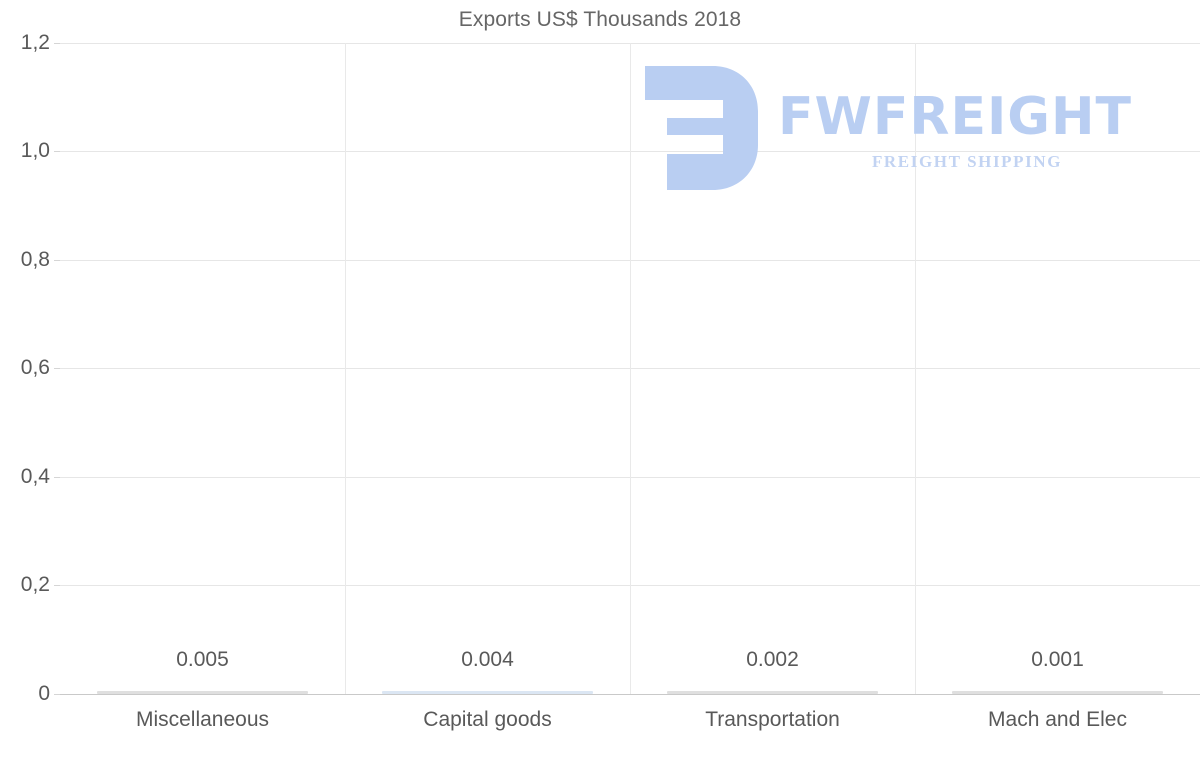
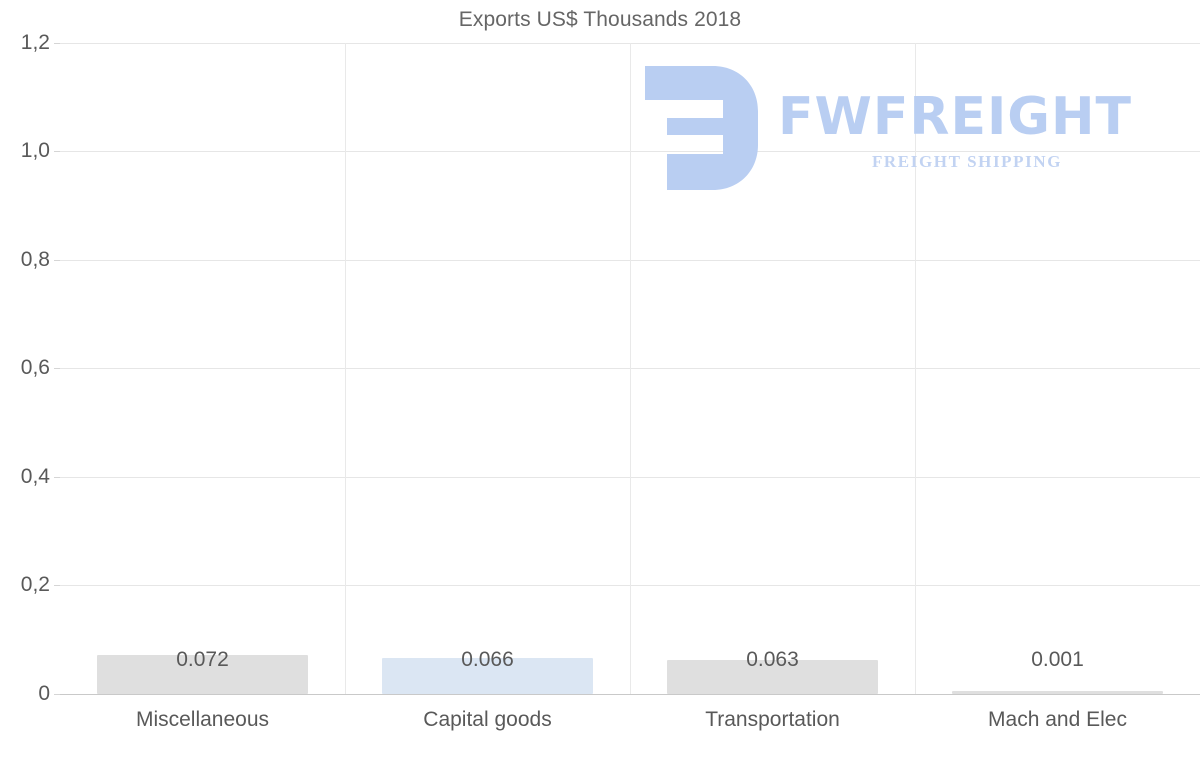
Miscellaneous: 0.005 -> 0.072
Capital goods: 0.004 -> 0.066
Transportation: 0.002 -> 0.063
